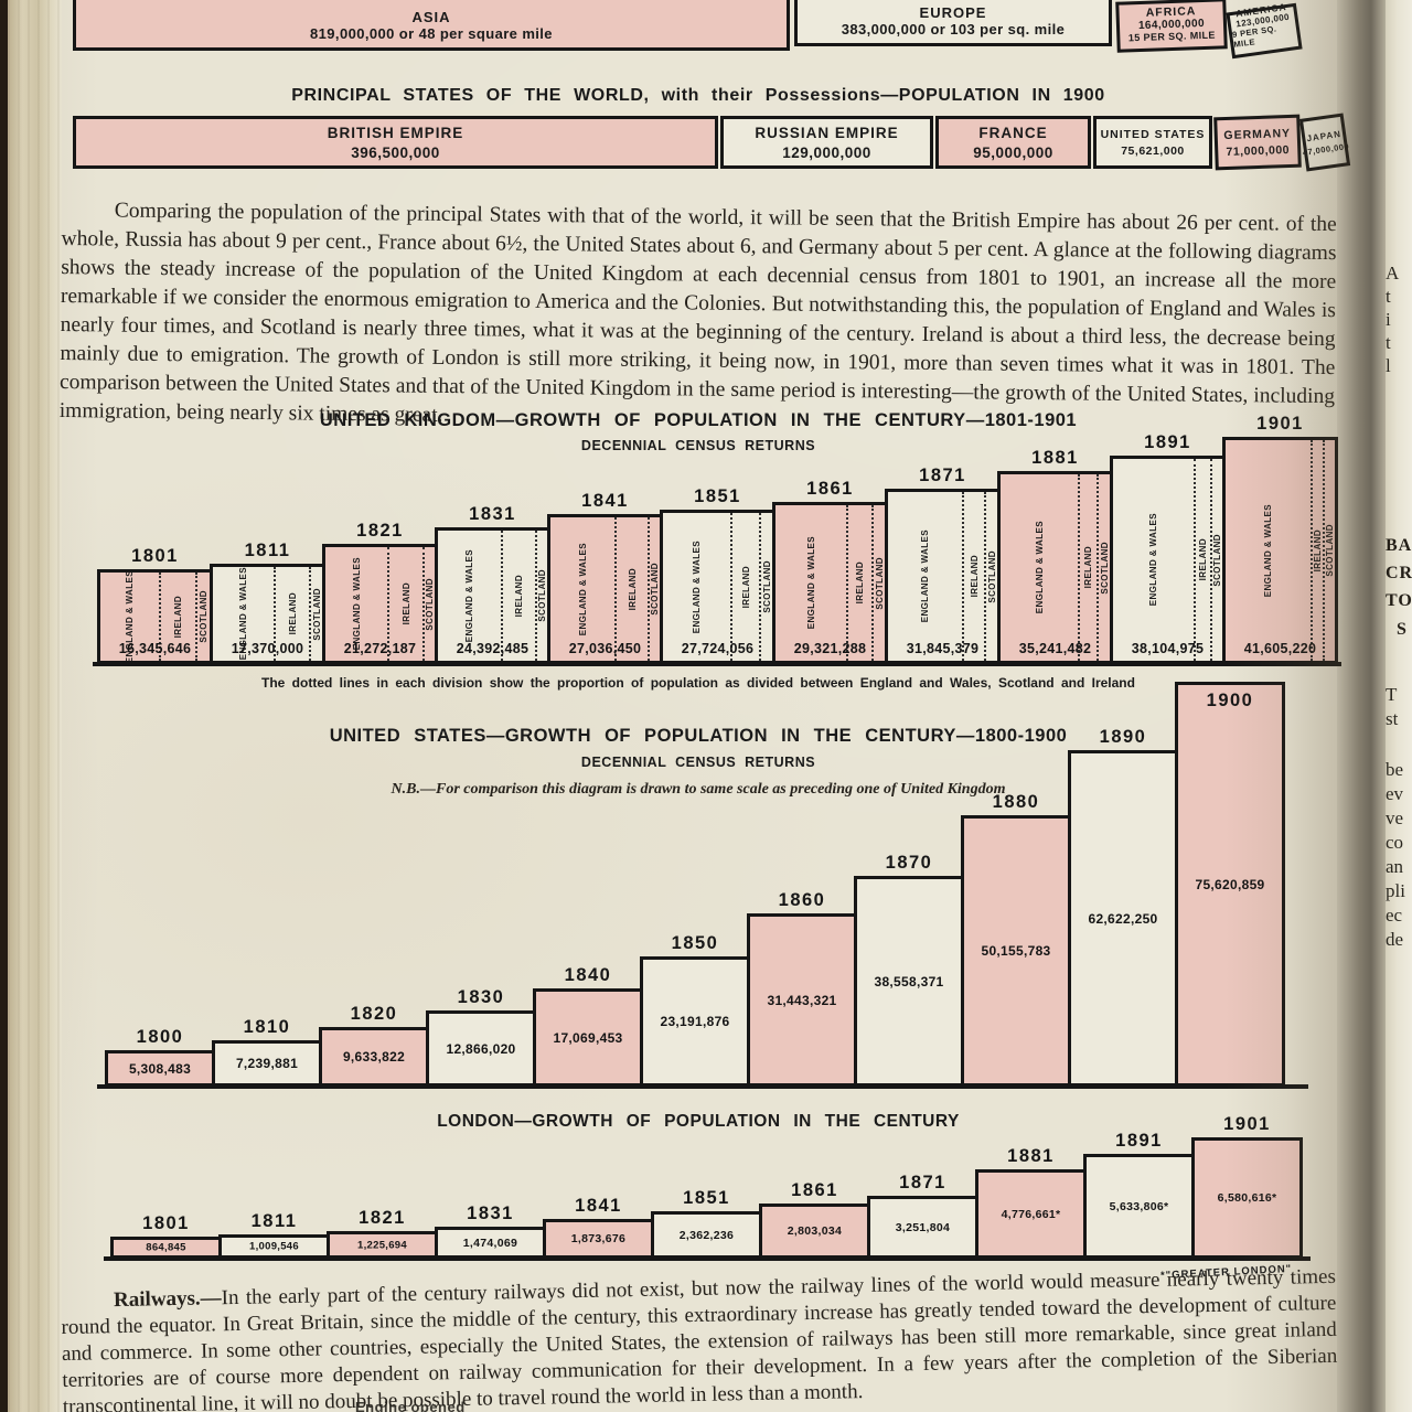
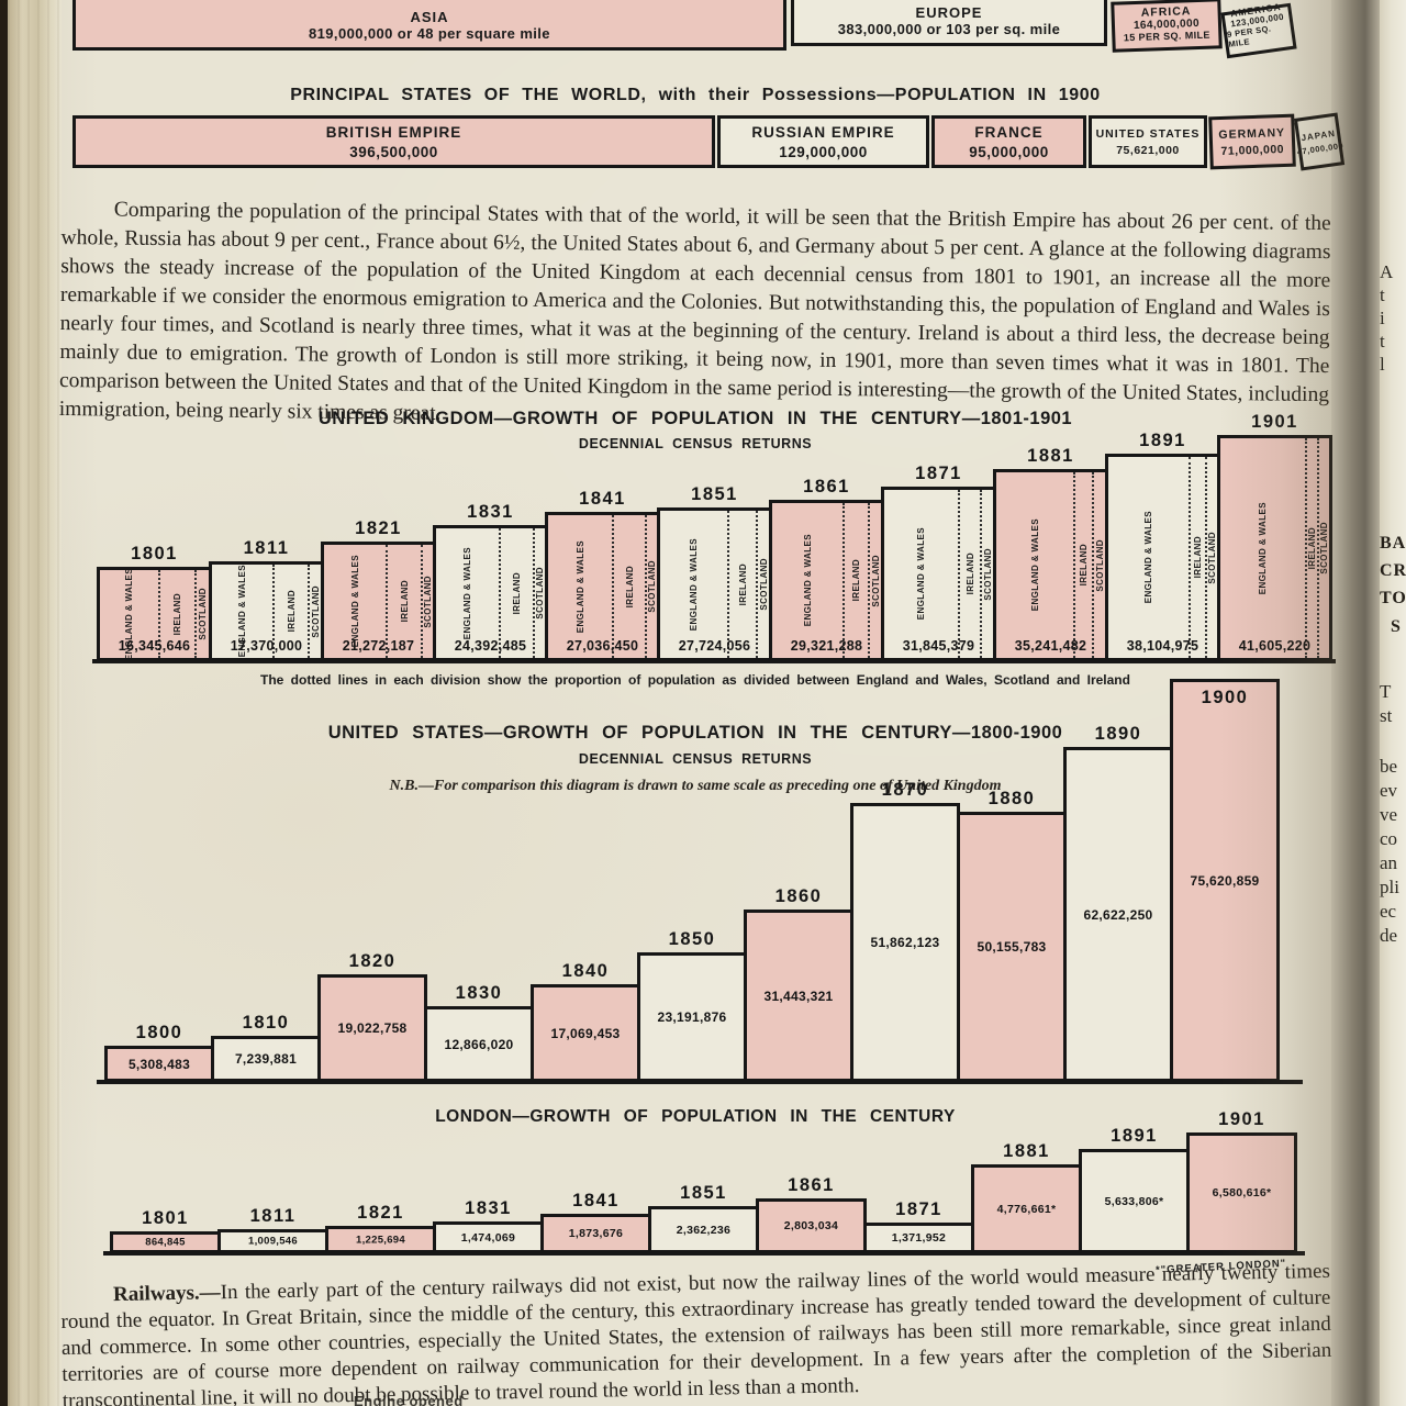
UNITED STATES—GROWTH OF POPULATION IN THE CENTURY—1800-1900/1820: 9,633,822 -> 19,022,758
UNITED STATES—GROWTH OF POPULATION IN THE CENTURY—1800-1900/1870: 38,558,371 -> 51,862,123
LONDON—GROWTH OF POPULATION IN THE CENTURY/1871: 3,251,804 -> 1,371,952
